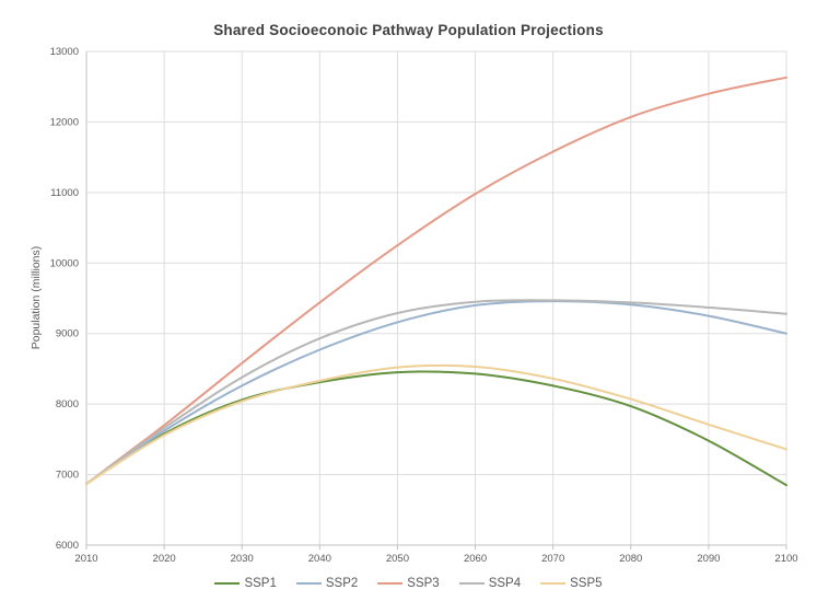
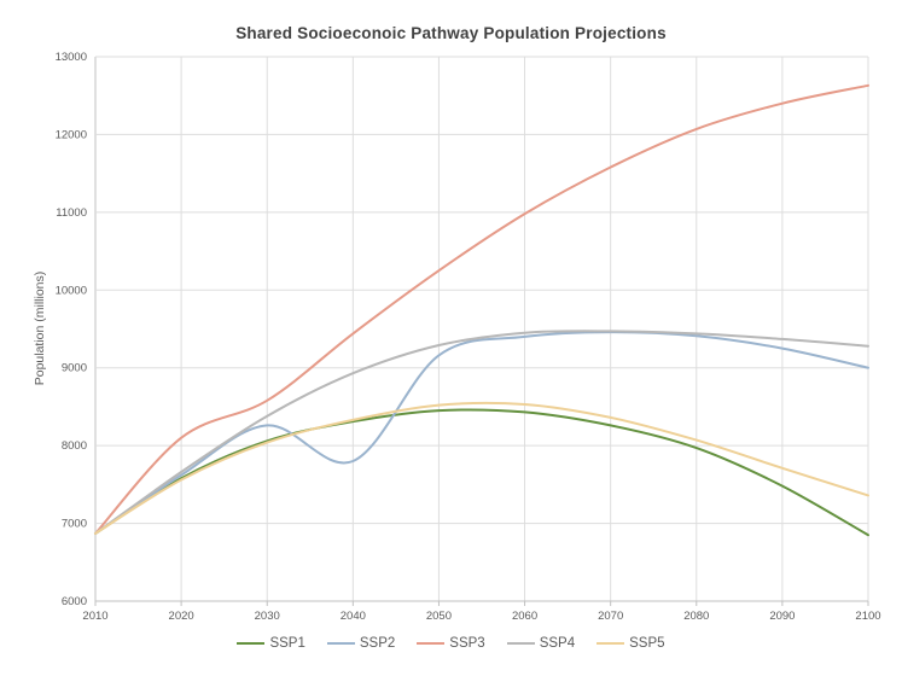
SSP3/2020: 7700 -> 8100
SSP2/2040: 8800 -> 7800
